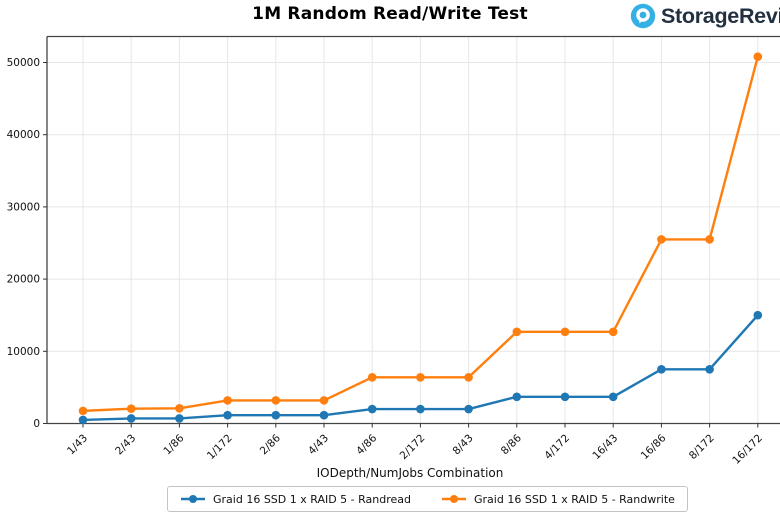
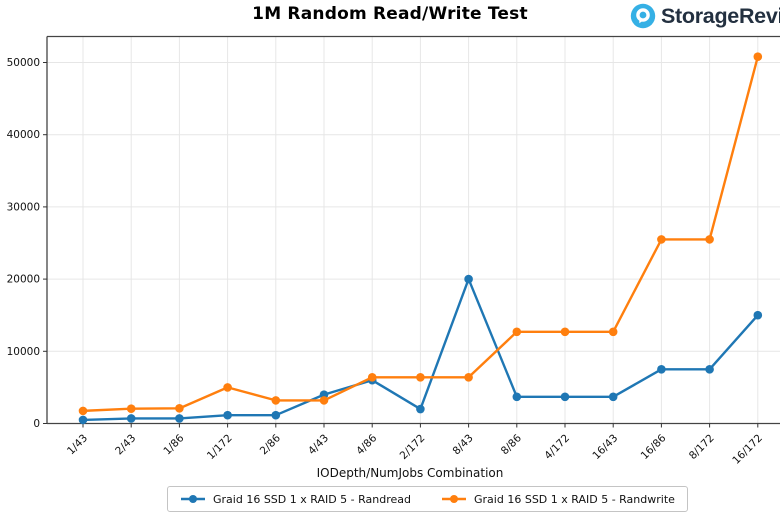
Graid 16 SSD 1 x RAID 5 - Randwrite/1/172: 3000 -> 5000
Graid 16 SSD 1 x RAID 5 - Randread/4/43: 1000 -> 4000
Graid 16 SSD 1 x RAID 5 - Randread/4/86: 2000 -> 6000
Graid 16 SSD 1 x RAID 5 - Randread/8/43: 2000 -> 20000
